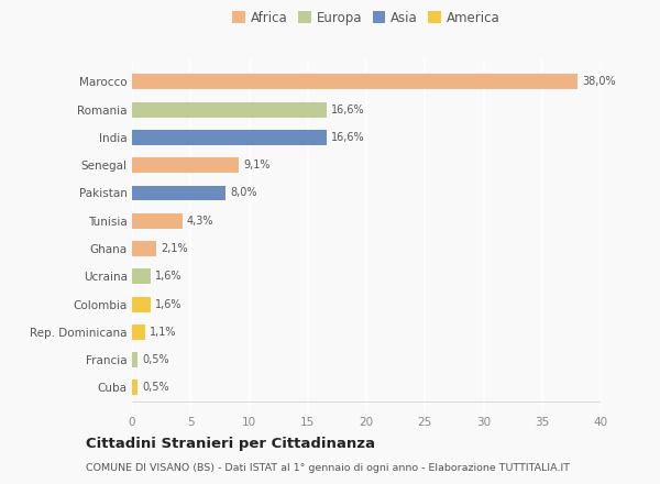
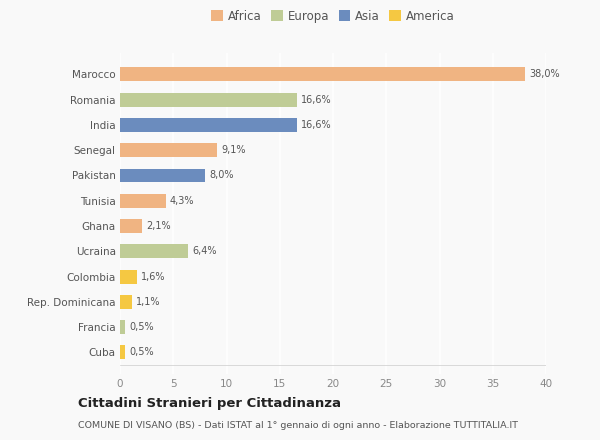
Ucraina: 1,6% -> 6,4%
